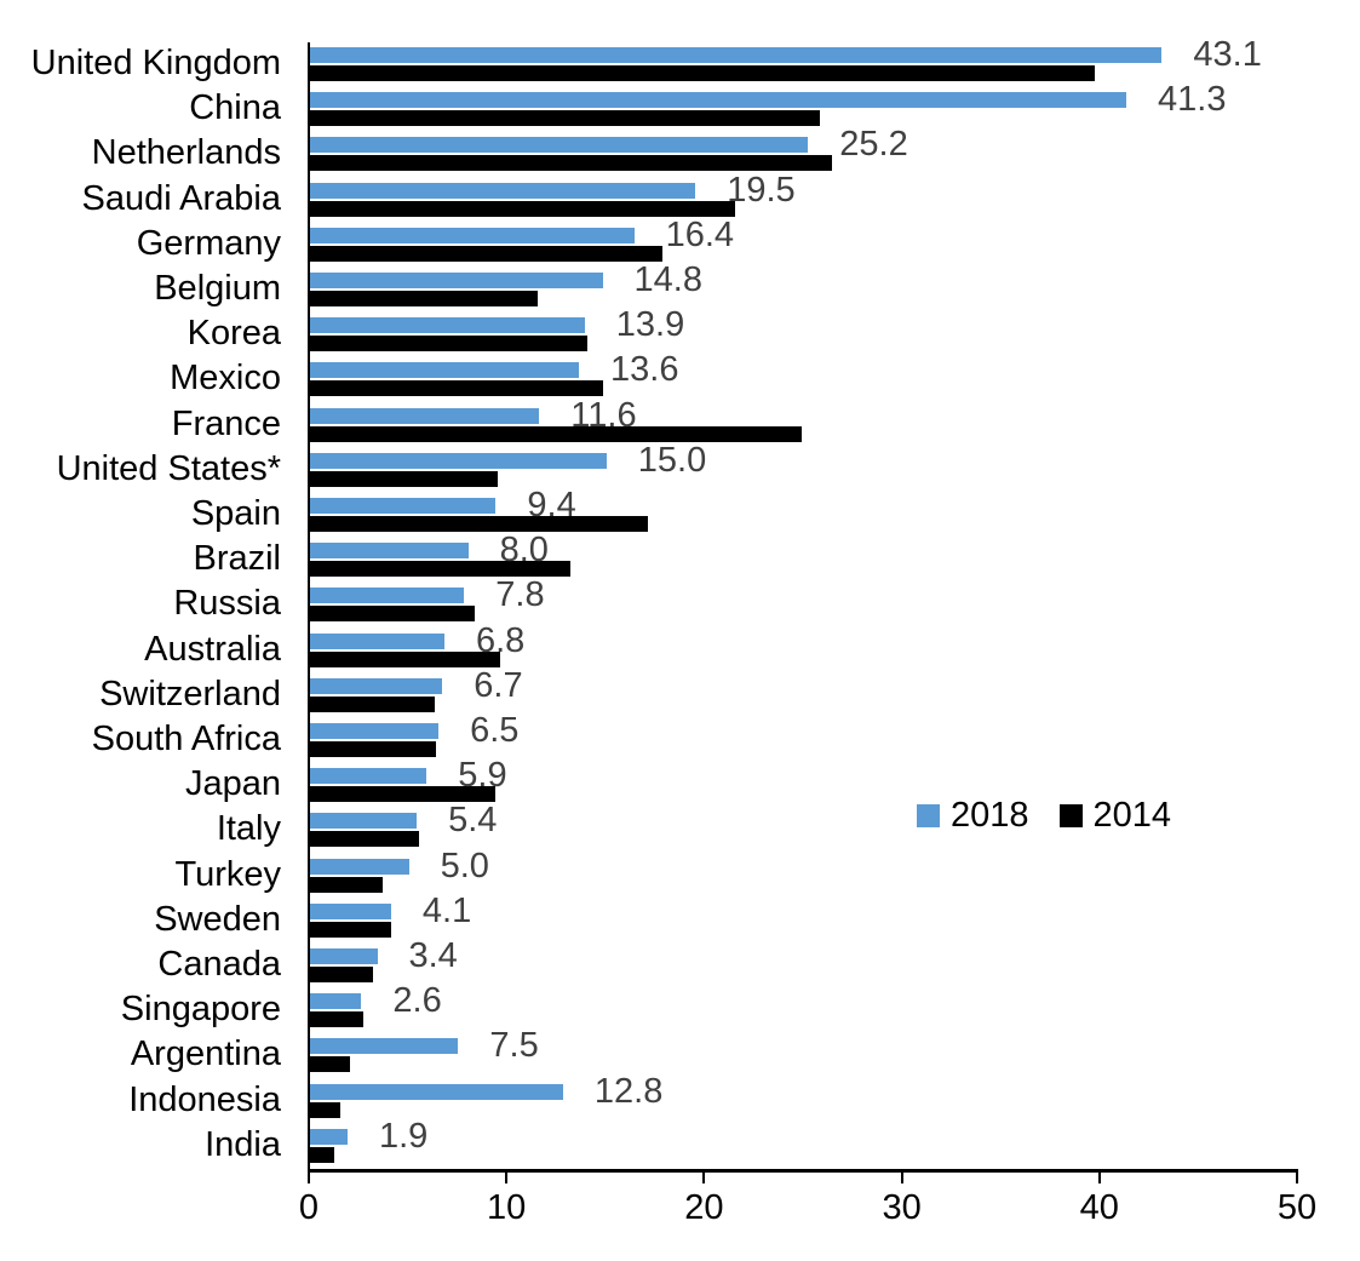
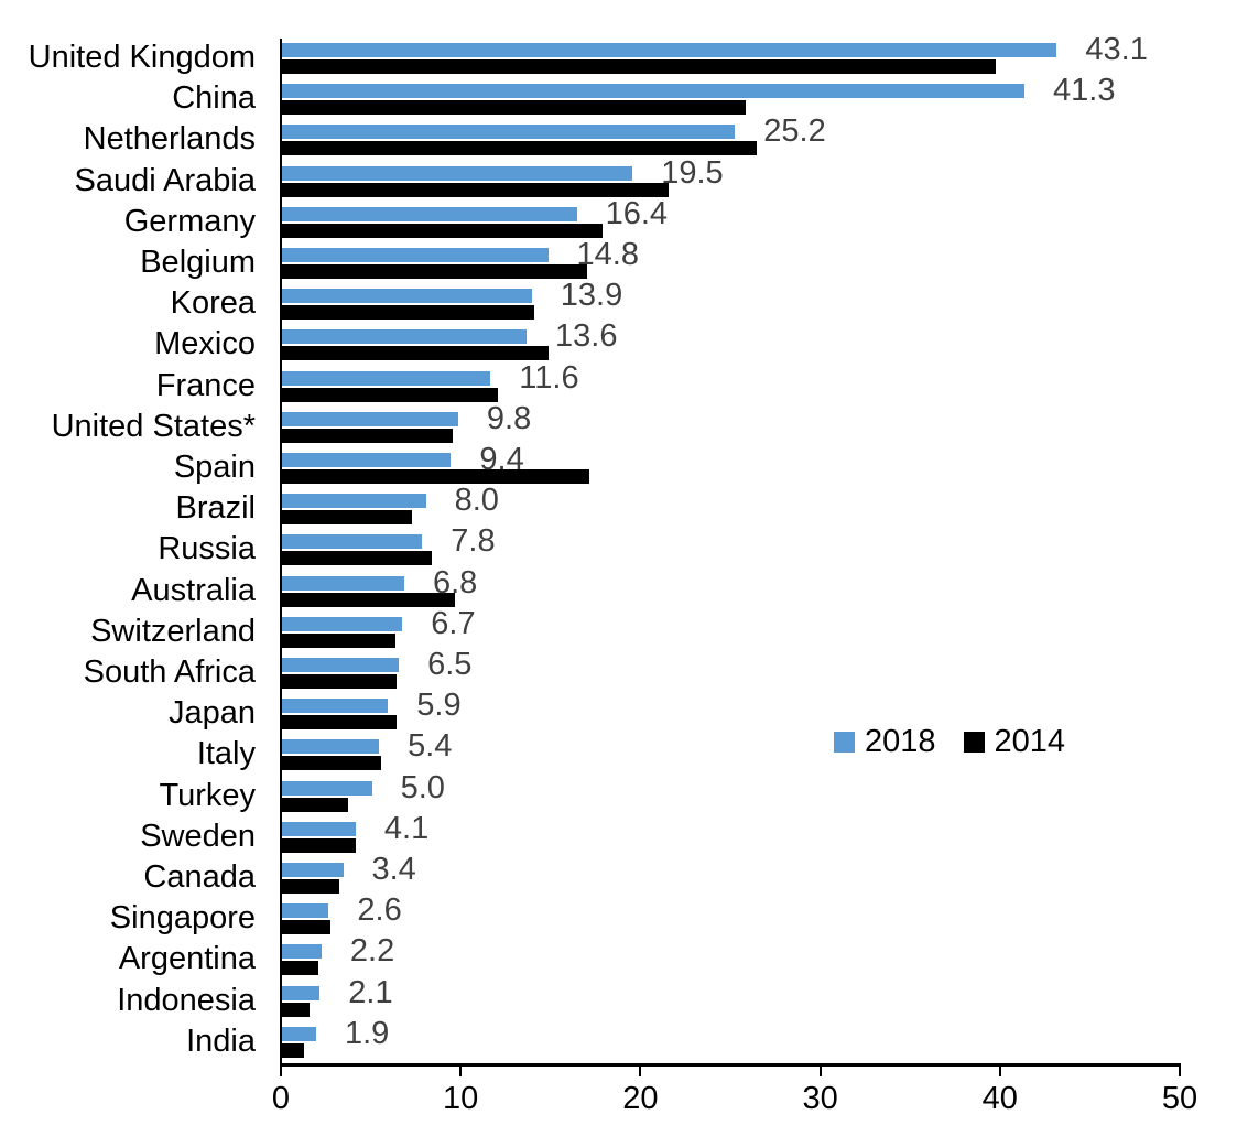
2014/Belgium: 11.5 -> 17.0
2014/France: 24.9 -> 12.0
2018/United States*: 15.0 -> 9.8
2014/Brazil: 13.2 -> 7.2
2014/Japan: 9.4 -> 6.4
2018/Argentina: 7.5 -> 2.2
2018/Indonesia: 12.8 -> 2.1
